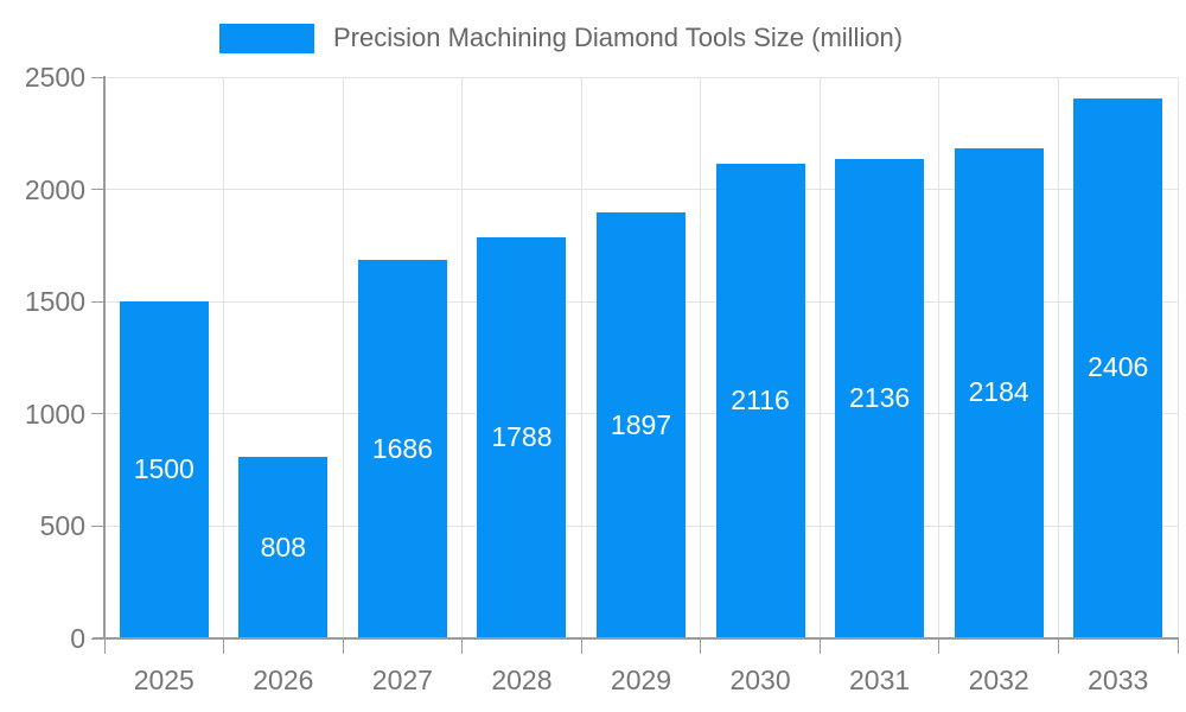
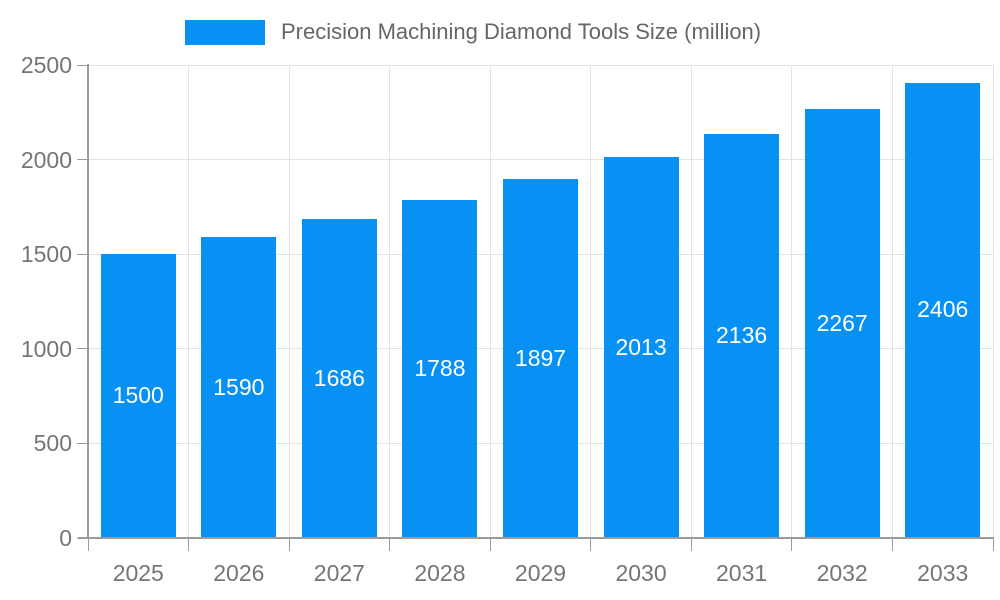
2026: 808 -> 1590
2030: 2116 -> 2013
2032: 2184 -> 2267
